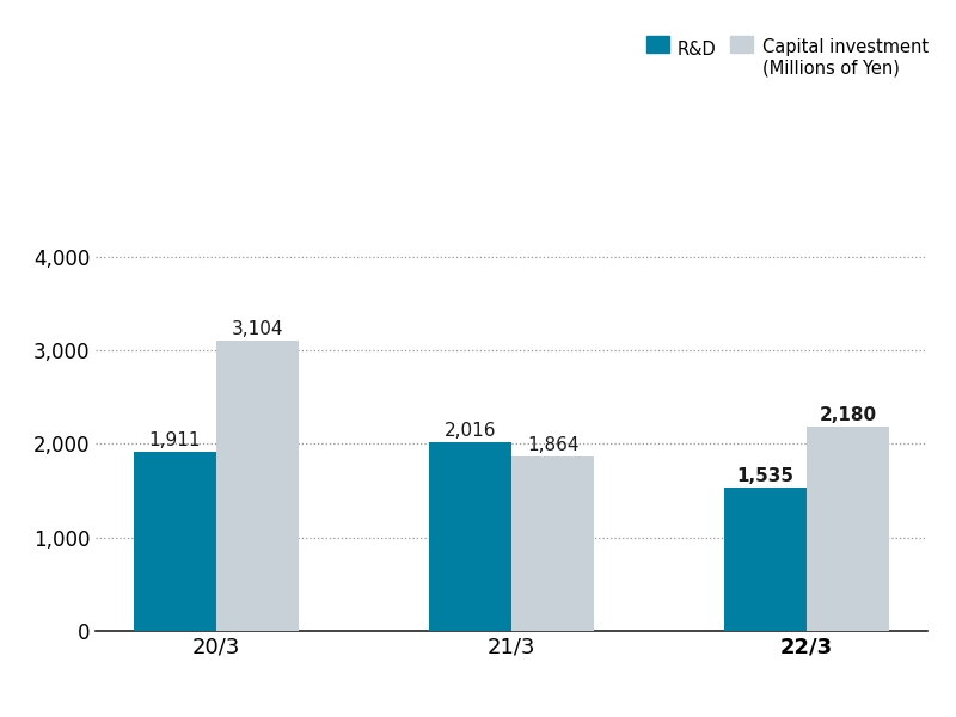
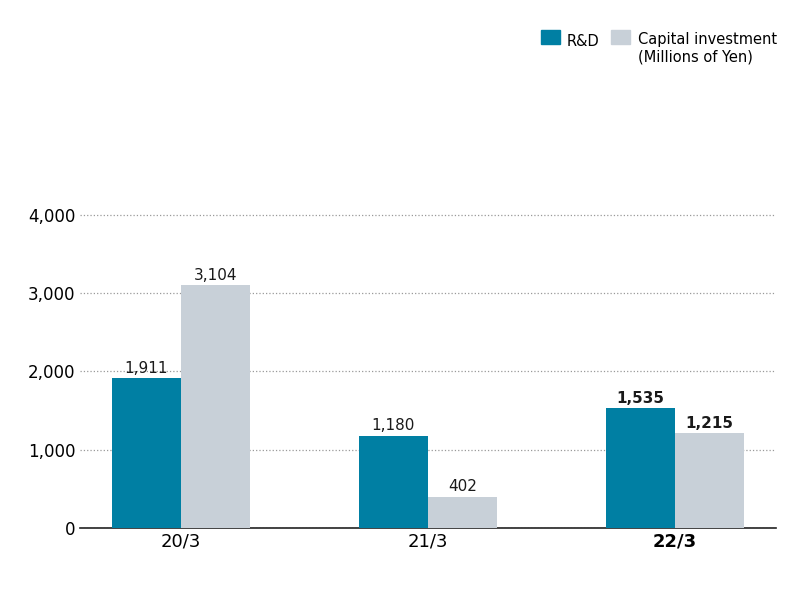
R&D/21/3: 2,016 -> 1,180
Capital investment (Millions of Yen)/21/3: 1,864 -> 402
Capital investment (Millions of Yen)/22/3: 2,180 -> 1,215
